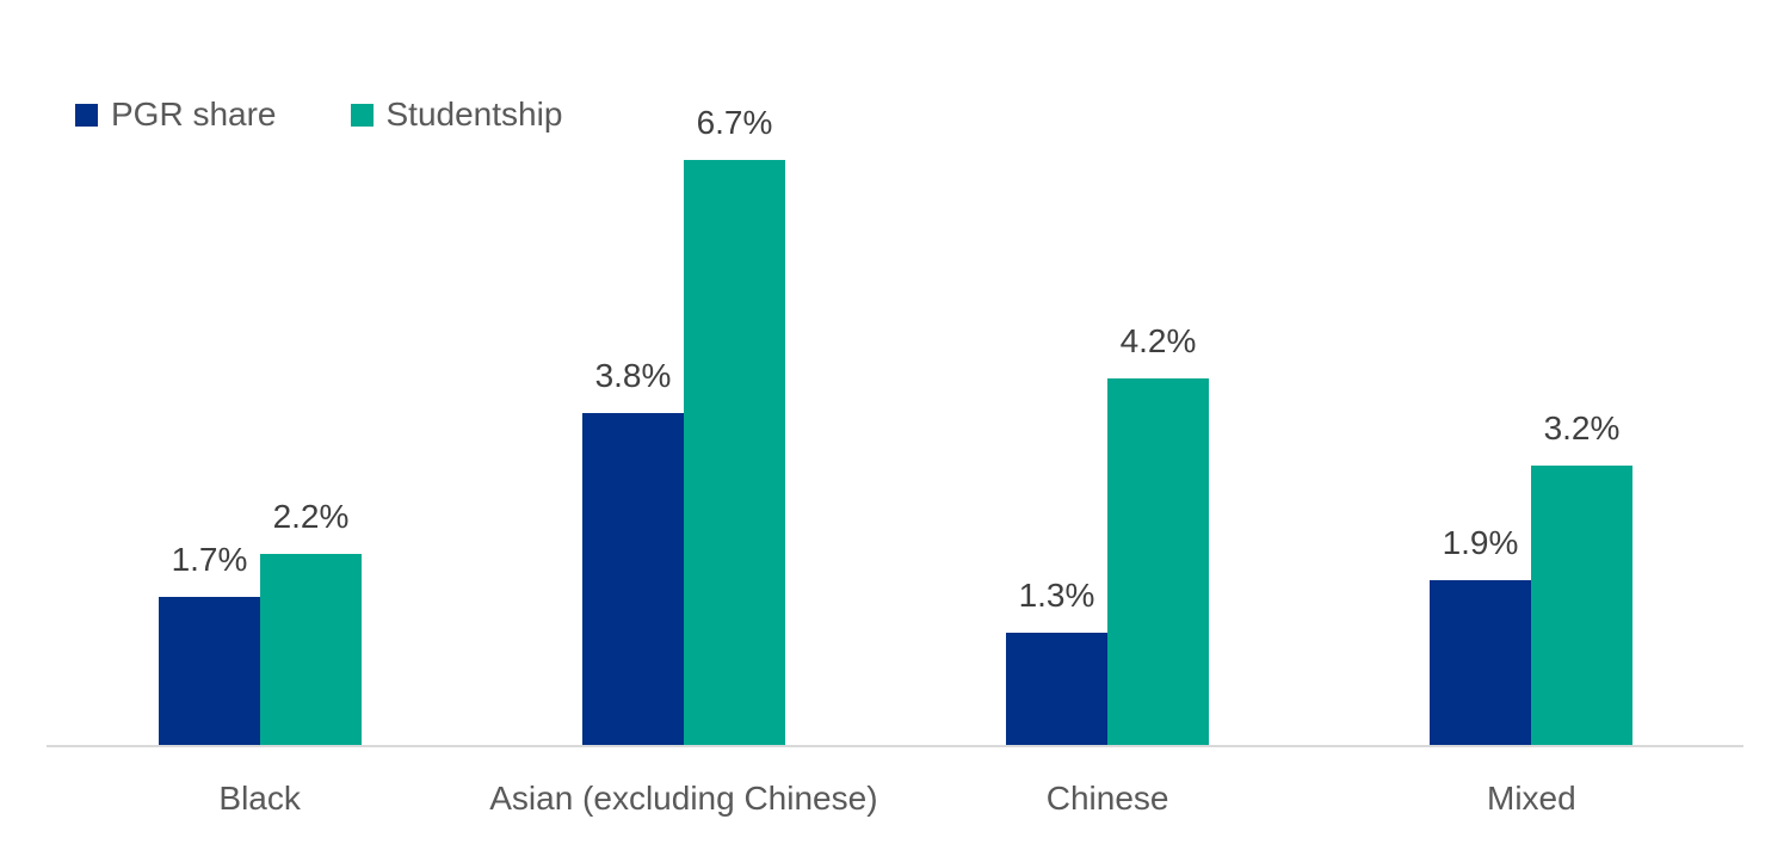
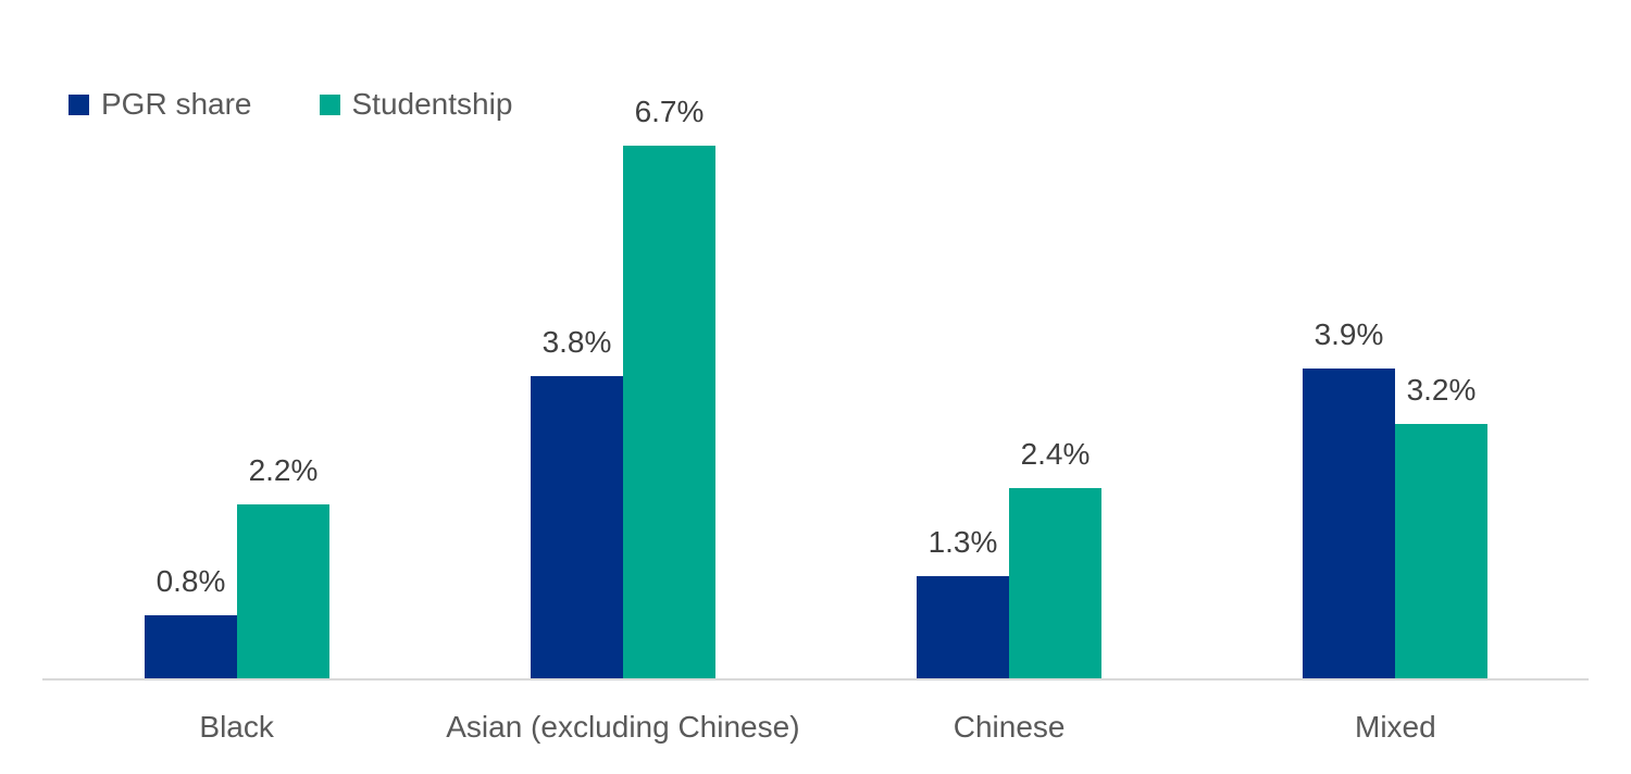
PGR share/Black: 1.7% -> 0.8%
Studentship/Chinese: 4.2% -> 2.4%
PGR share/Mixed: 1.9% -> 3.9%
